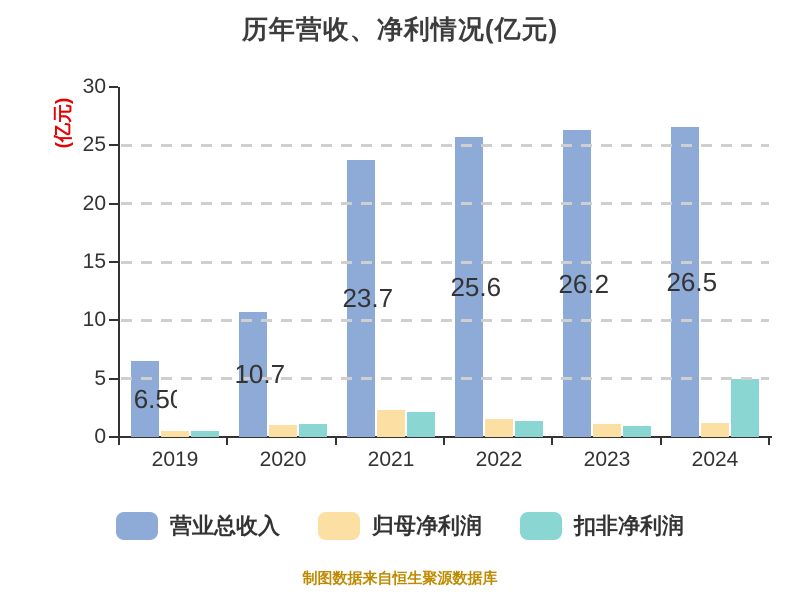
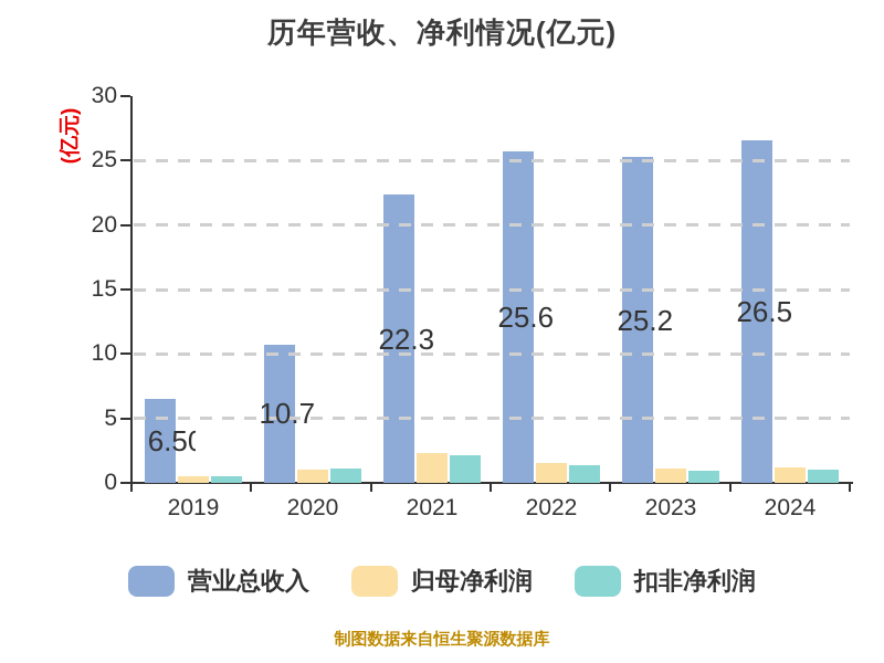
营业总收入/2021: 23.78 -> 22.36
营业总收入/2023: 26.28 -> 25.27
扣非净利润/2024: 5.0 -> 1.1
